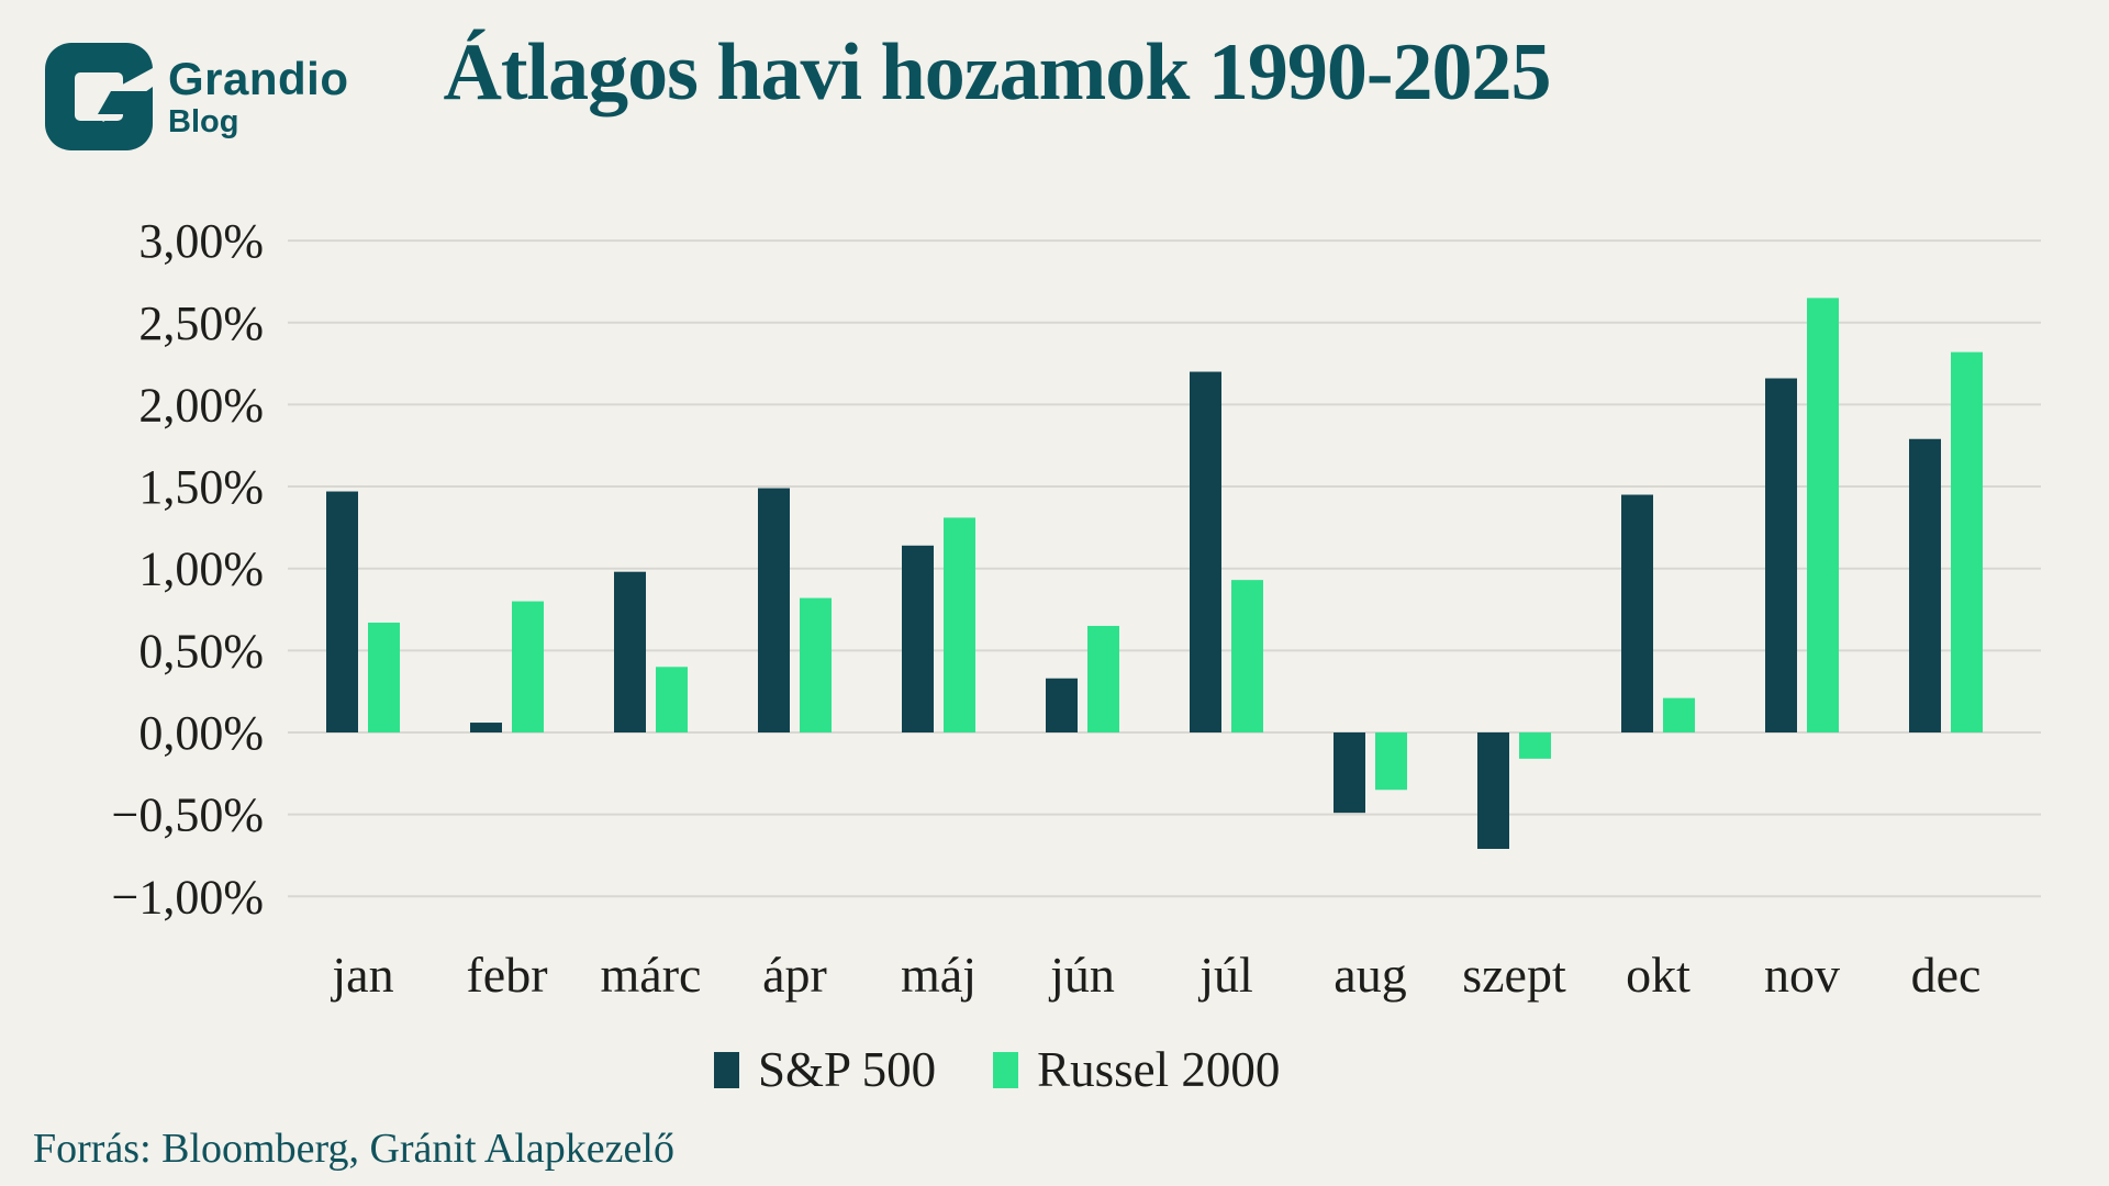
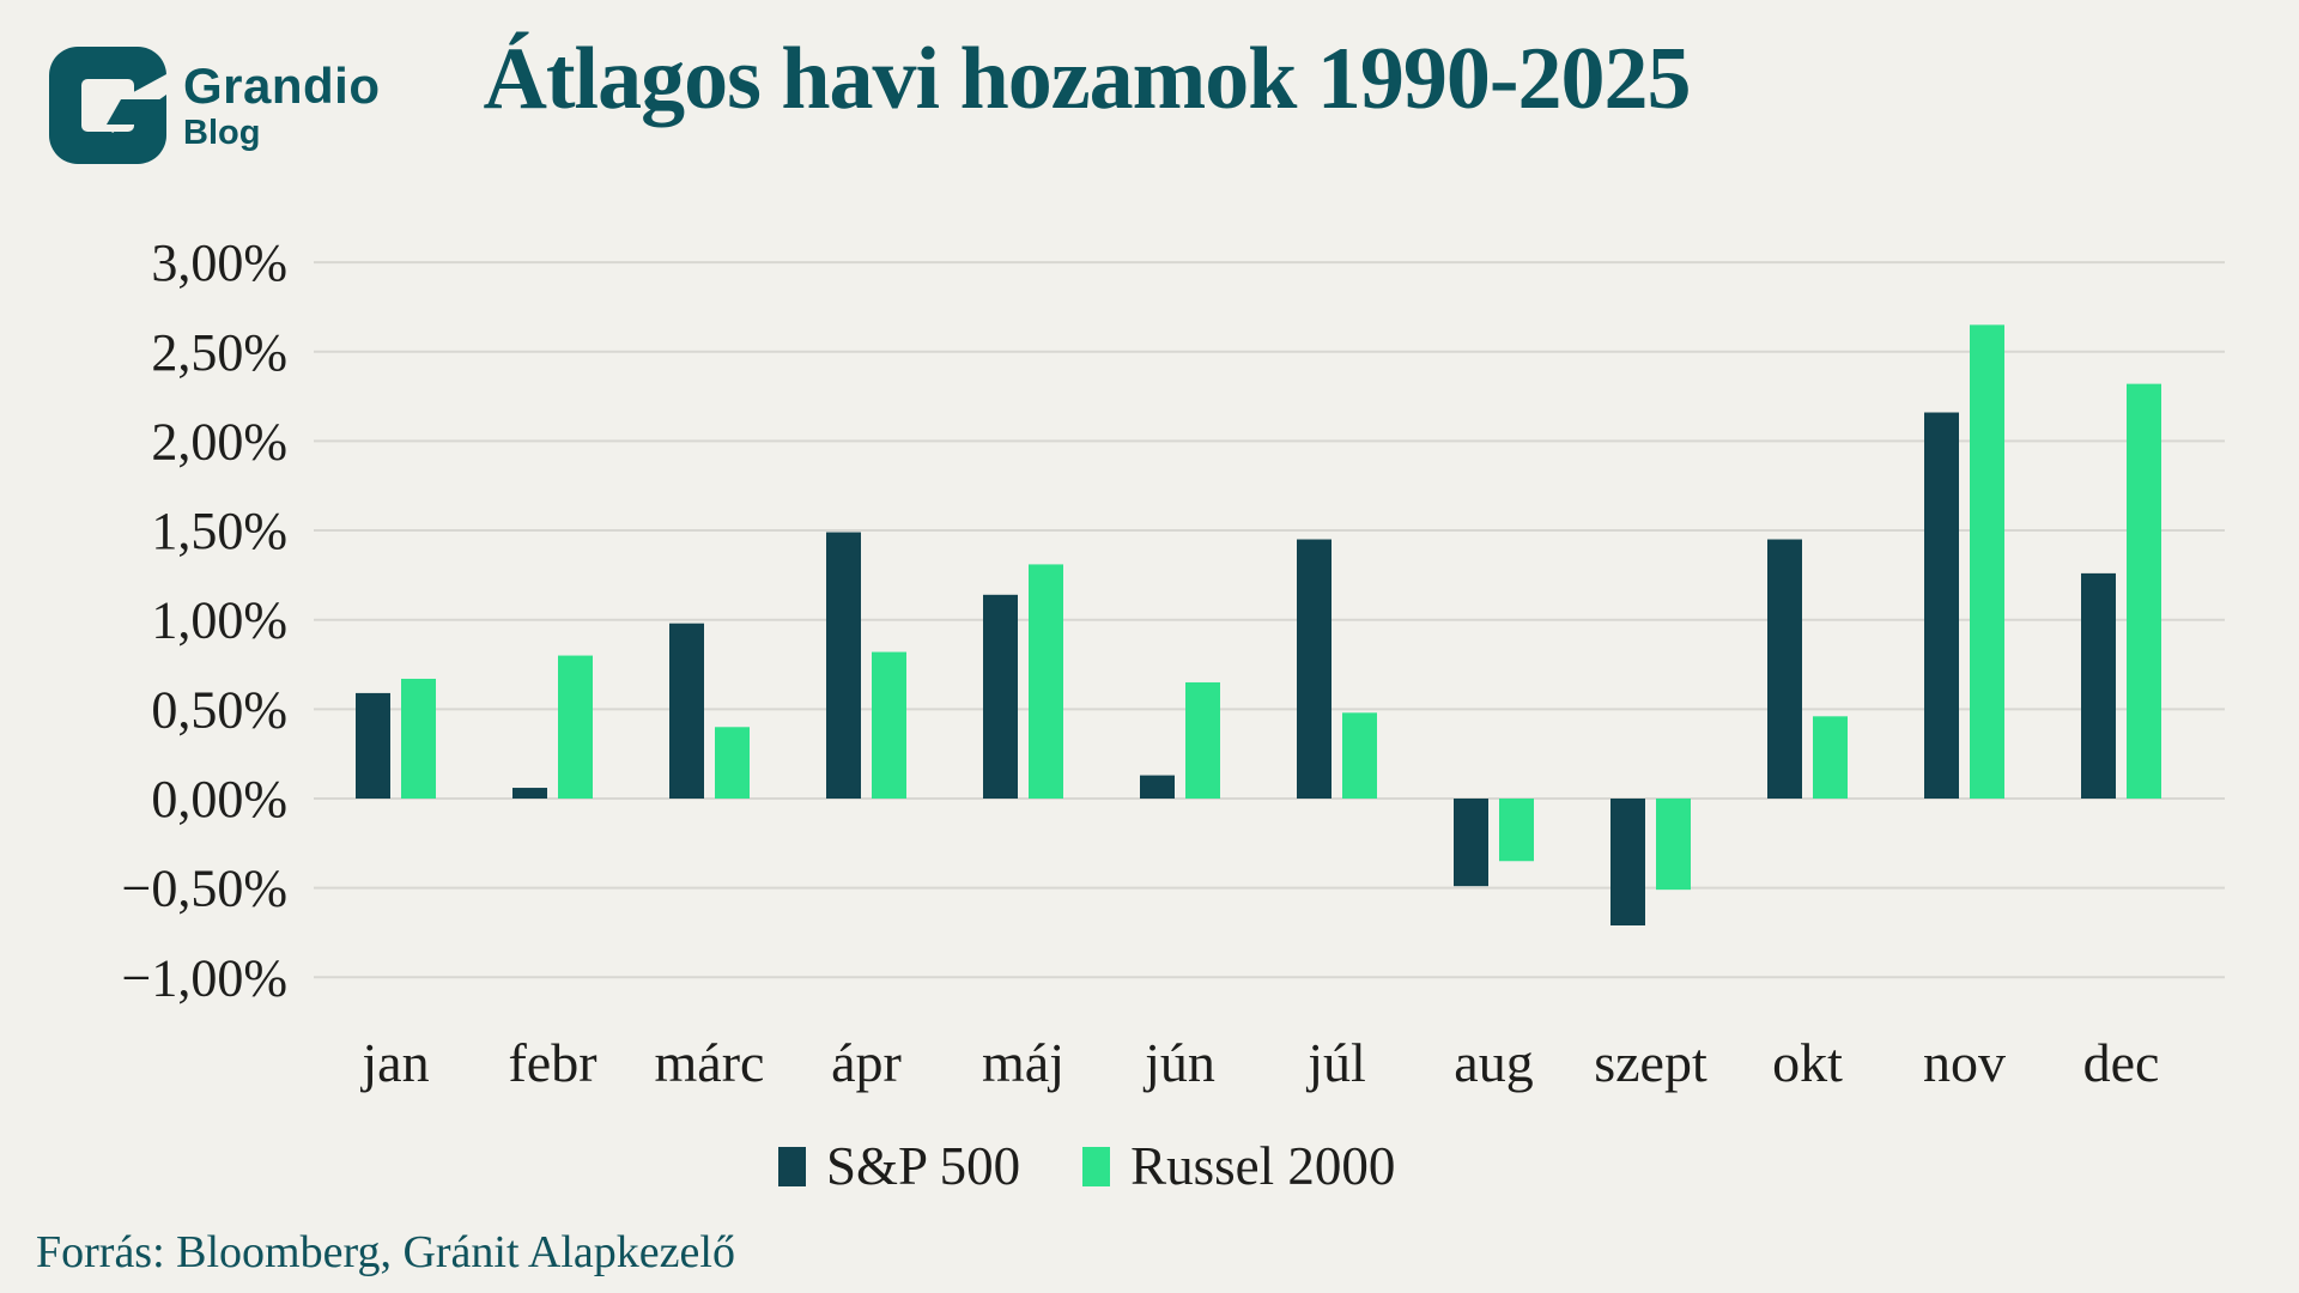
S&P 500/jan: 1,47% -> 0,59%
S&P 500/jún: 0,33% -> 0,13%
S&P 500/júl: 2,20% -> 1,45%
Russel 2000/júl: 0,93% -> 0,48%
Russel 2000/szept: -0,16% -> -0,51%
Russel 2000/okt: 0,21% -> 0,46%
S&P 500/dec: 1,79% -> 1,26%
